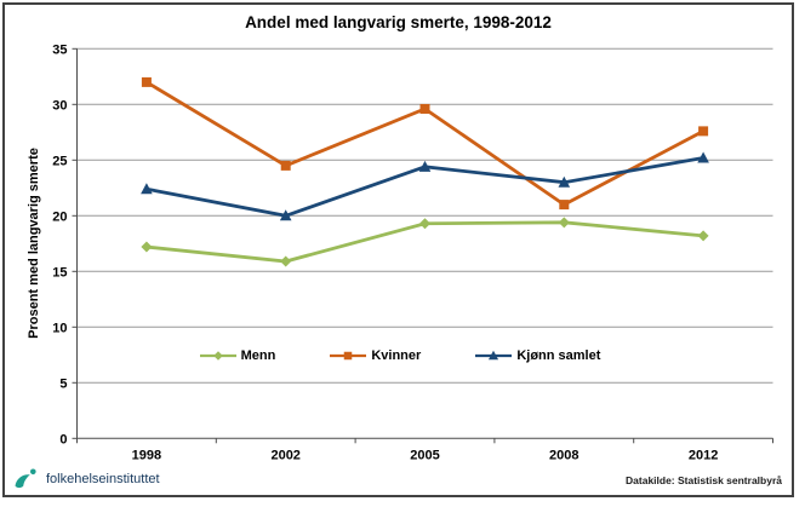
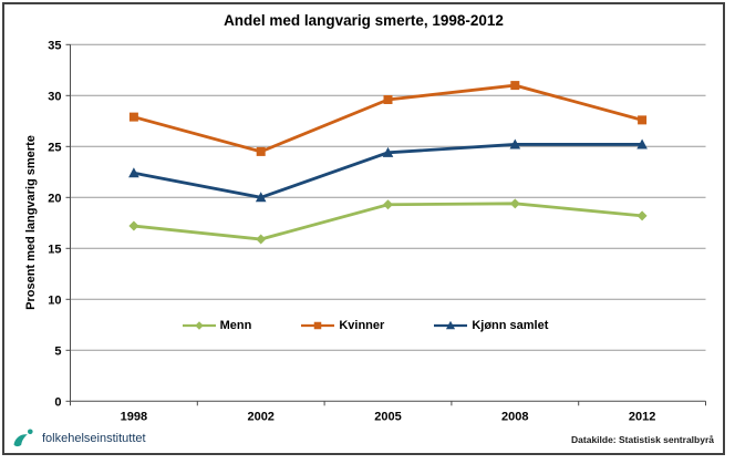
Kvinner/1998: 32 -> 28
Kvinner/2008: 21 -> 31
Kjønn samlet/2008: 23 -> 25
